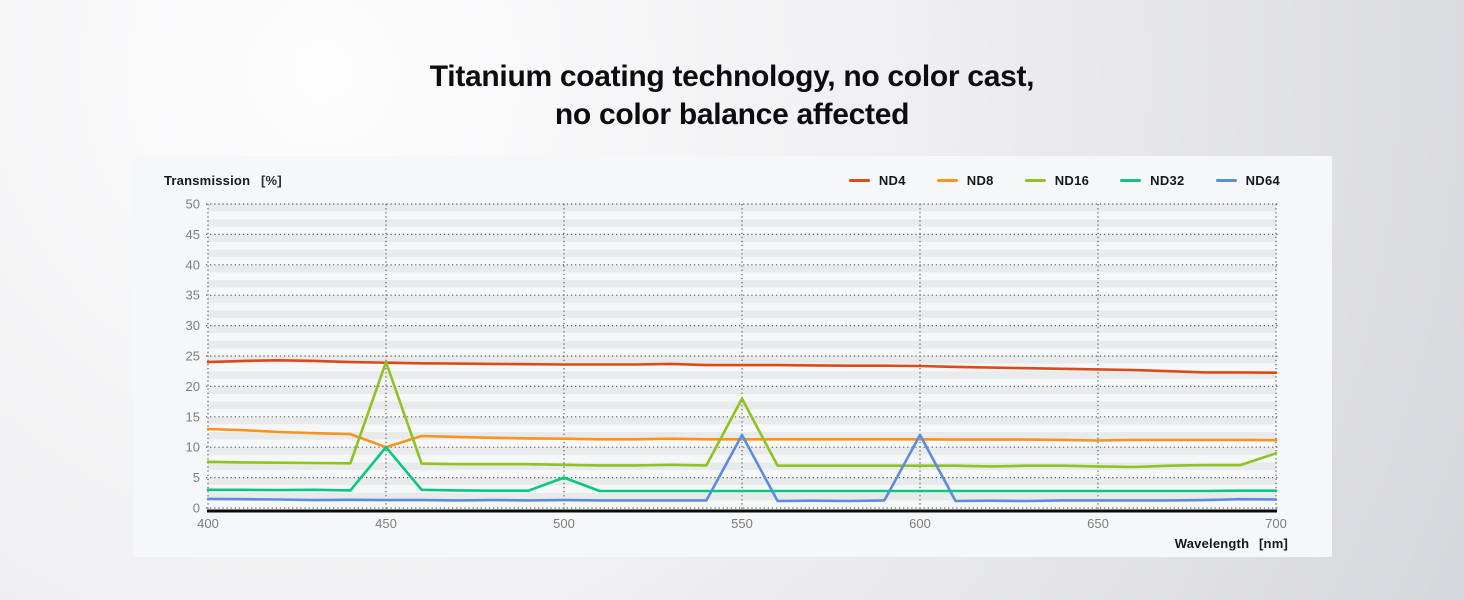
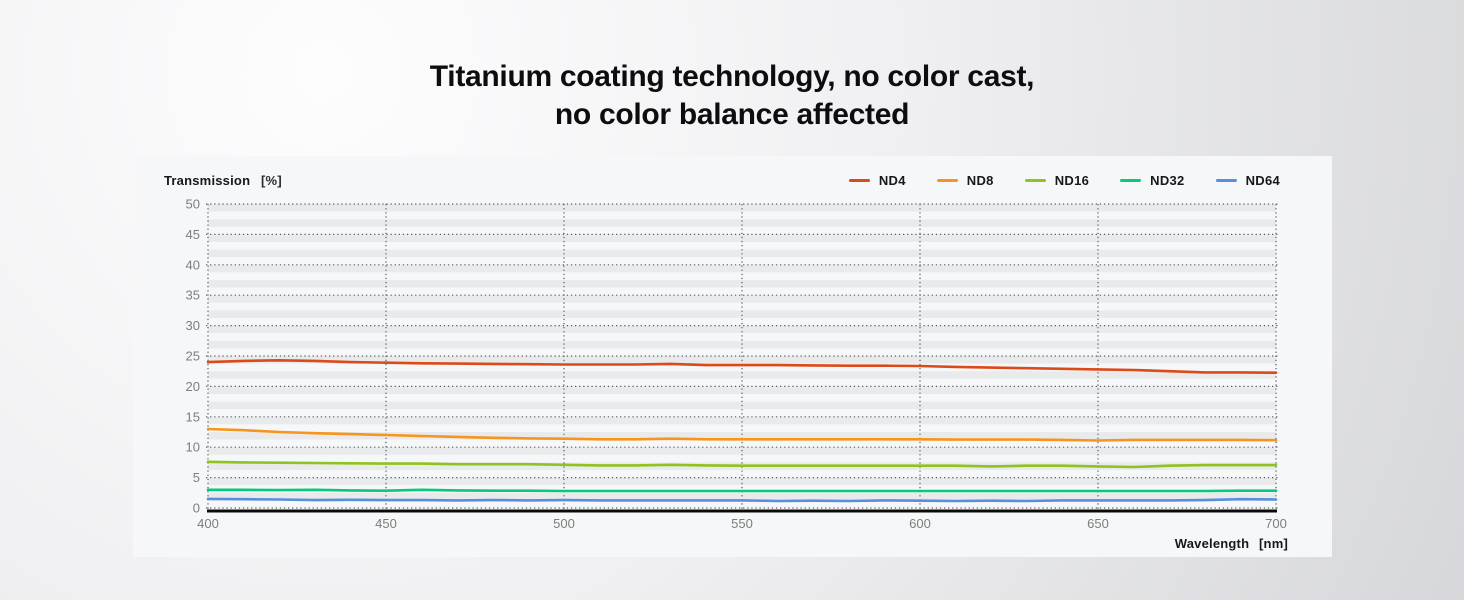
ND8/450: 10 -> 12
ND16/450: 24 -> 7
ND32/450: 10 -> 3
ND32/500: 5 -> 3
ND16/550: 18 -> 7
ND64/550: 12 -> 1
ND64/600: 12 -> 1
ND16/700: 9 -> 7
